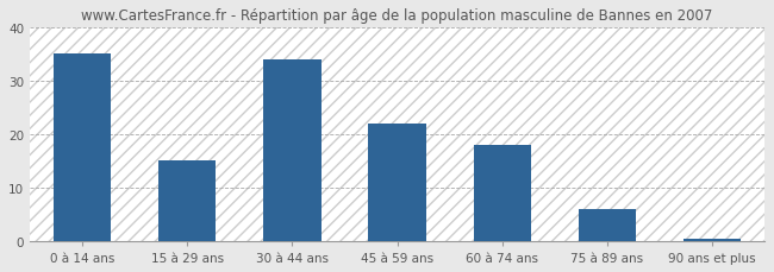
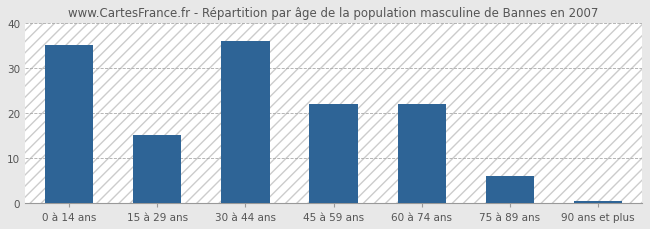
30 à 44 ans: 34.0 -> 36.0
60 à 74 ans: 18.0 -> 22.0
